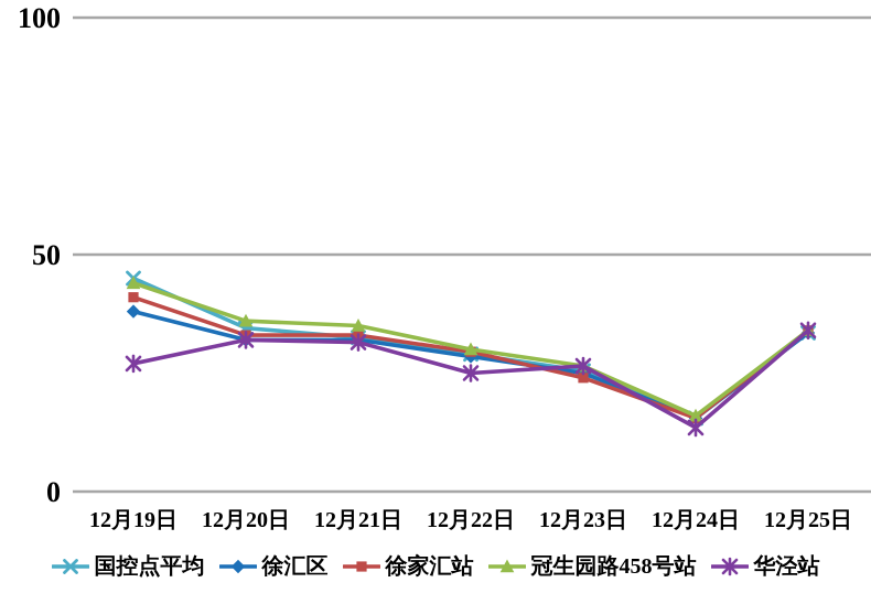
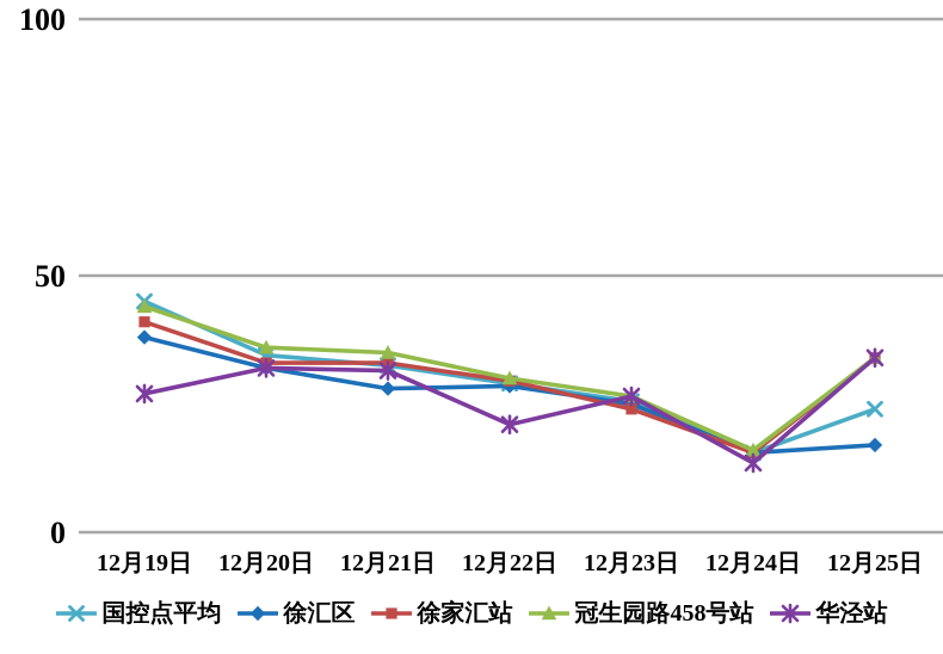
徐汇区/12月21日: 32 -> 28
华泾站/12月22日: 25 -> 21
国控点平均/12月25日: 34 -> 24
徐汇区/12月25日: 34 -> 17
